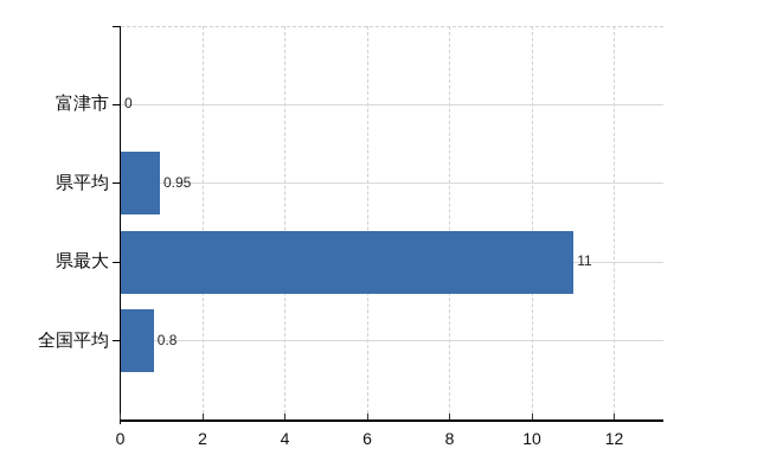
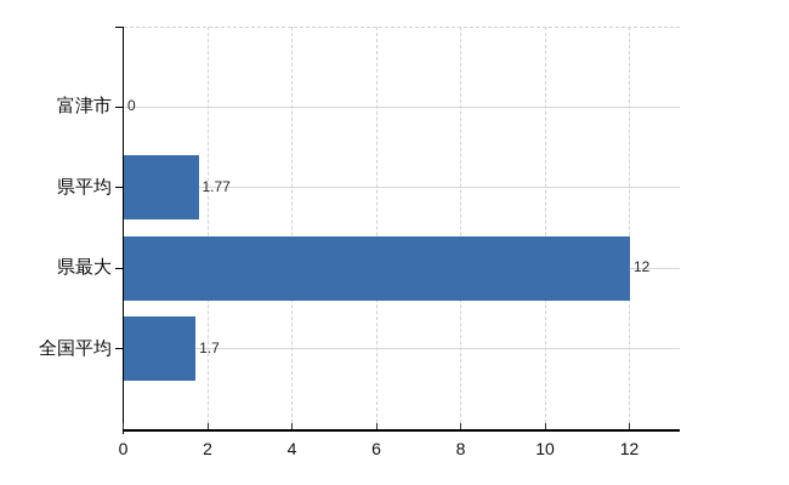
県平均: 0.95 -> 1.77
県最大: 11 -> 12
全国平均: 0.8 -> 1.7
